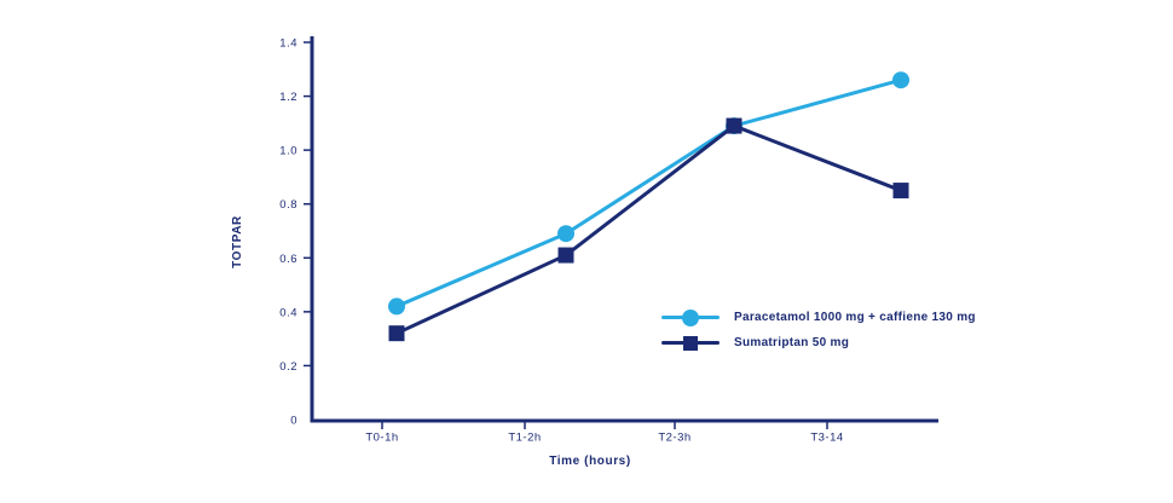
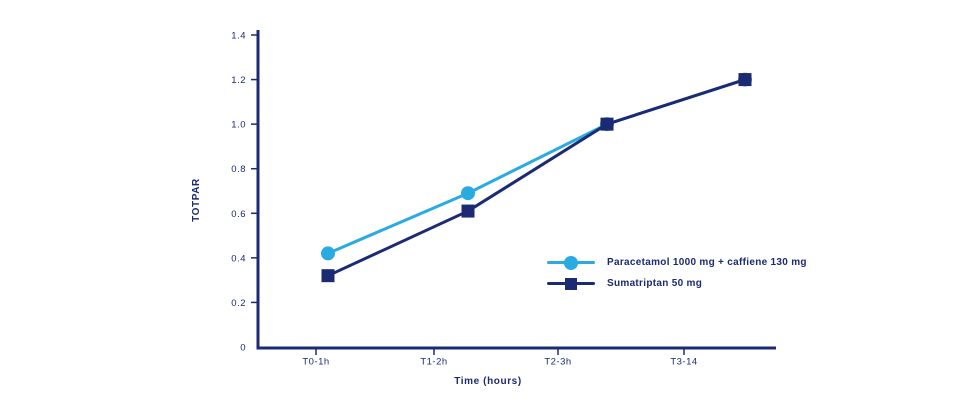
Paracetamol 1000 mg + caffiene 130 mg/T2-3h: 1.09 -> 1.00
Sumatriptan 50 mg/T2-3h: 1.09 -> 1.00
Paracetamol 1000 mg + caffiene 130 mg/T3-14: 1.26 -> 1.20
Sumatriptan 50 mg/T3-14: 0.85 -> 1.20
